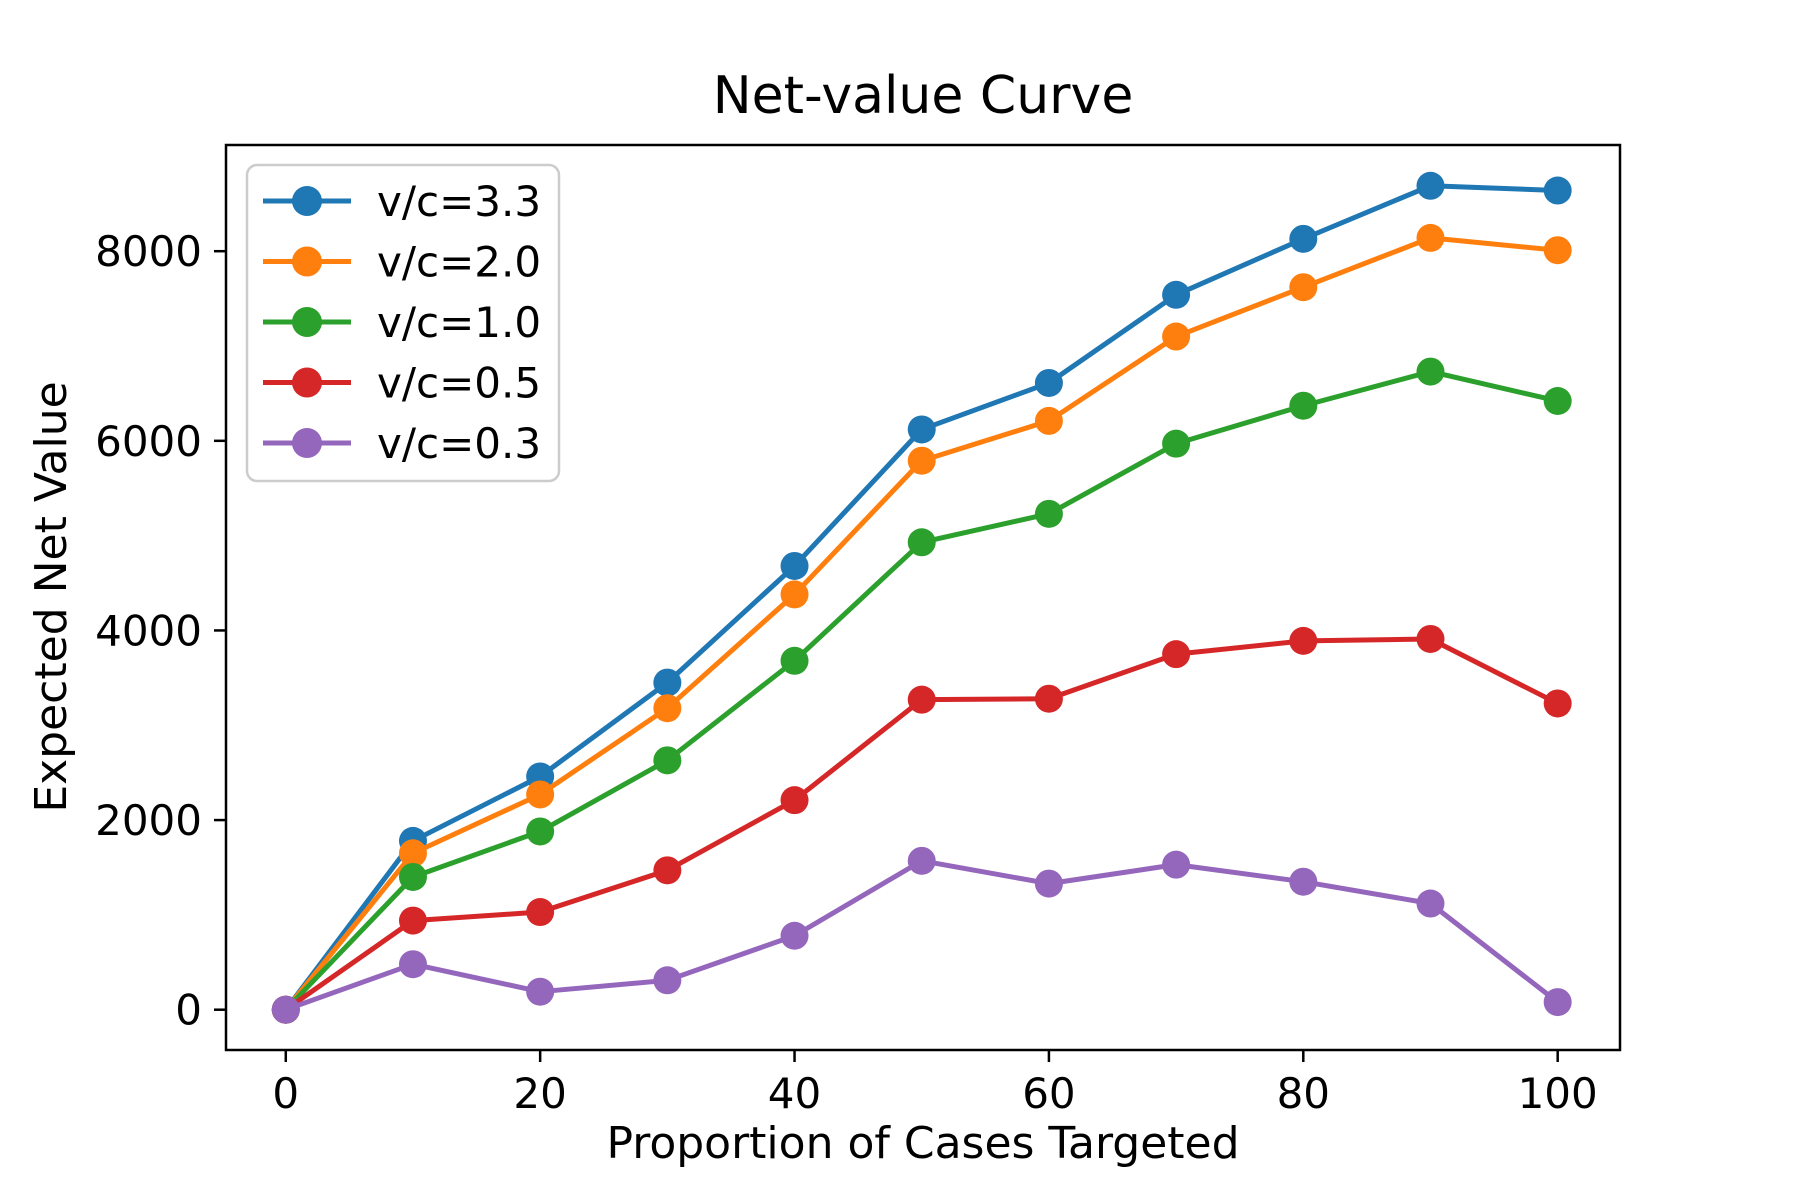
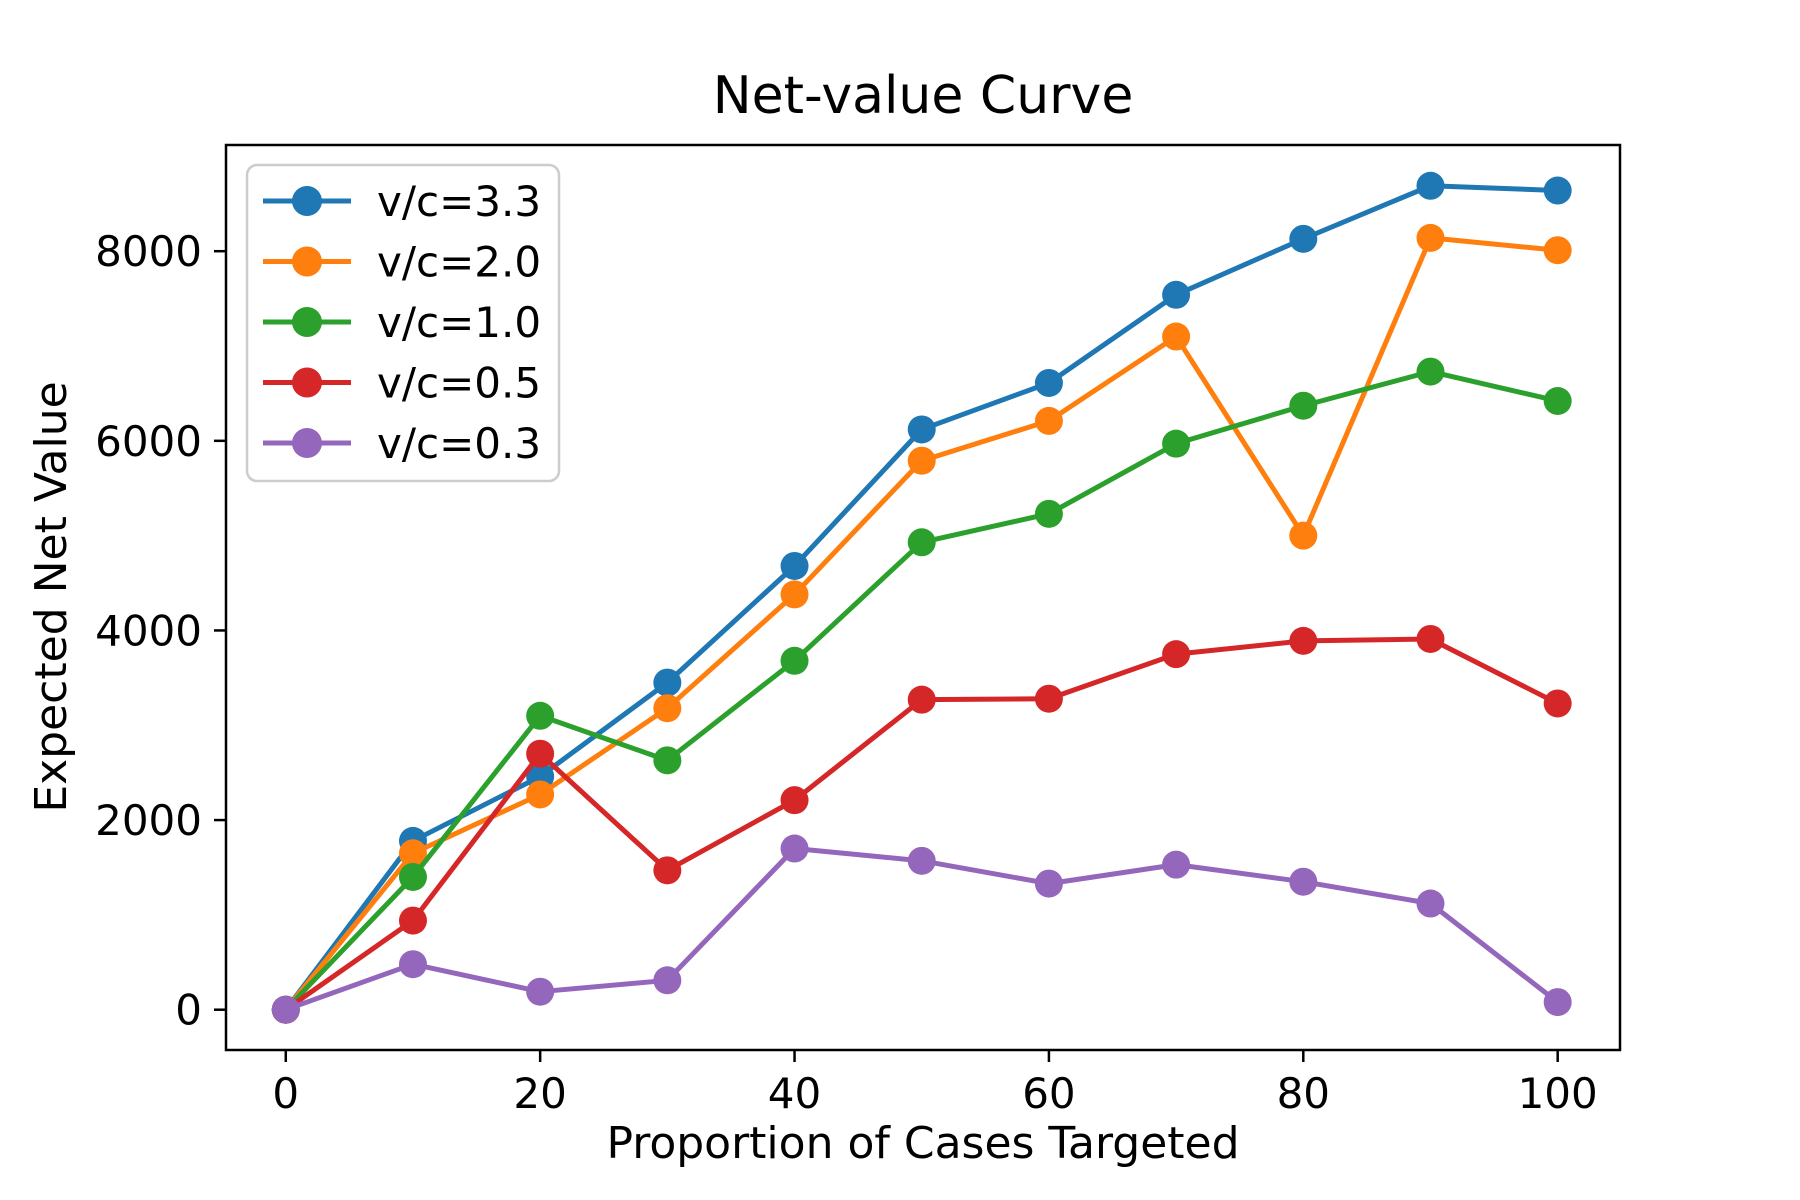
v/c=1.0/20: 1900 -> 3100
v/c=0.5/20: 1000 -> 2700
v/c=0.3/40: 800 -> 1700
v/c=2.0/80: 7600 -> 5000
